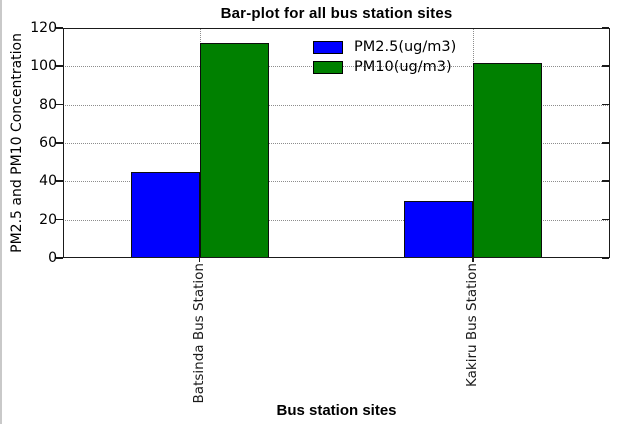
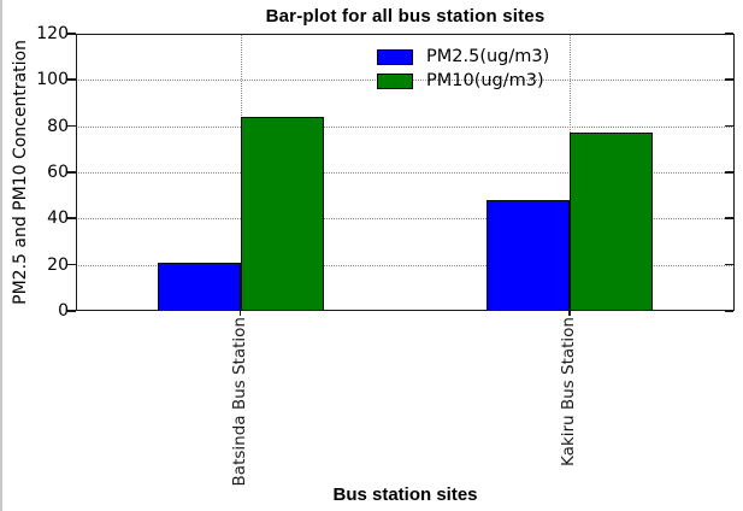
PM2.5(ug/m3)/Batsinda Bus Station: 45 -> 21
PM10(ug/m3)/Batsinda Bus Station: 112 -> 84
PM2.5(ug/m3)/Kakiru Bus Station: 30 -> 48
PM10(ug/m3)/Kakiru Bus Station: 102 -> 77
